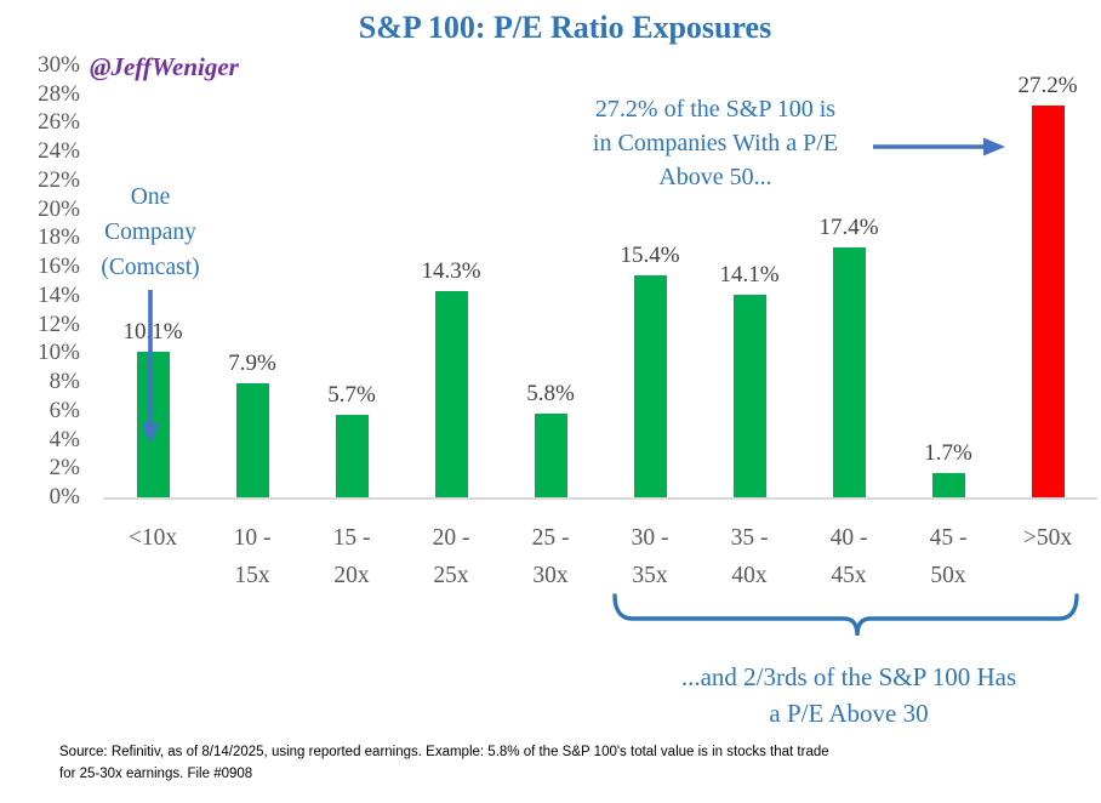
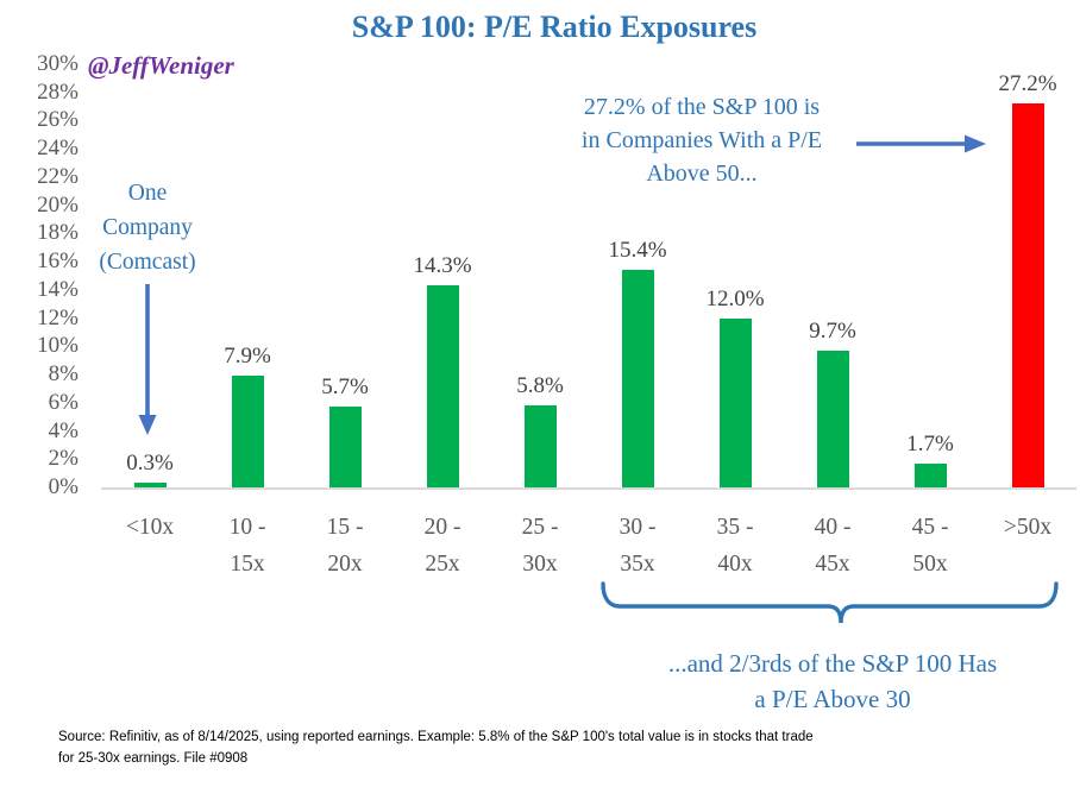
<10x: 10.1% -> 0.3%
35 - 40x: 14.1% -> 12.0%
40 - 45x: 17.4% -> 9.7%
